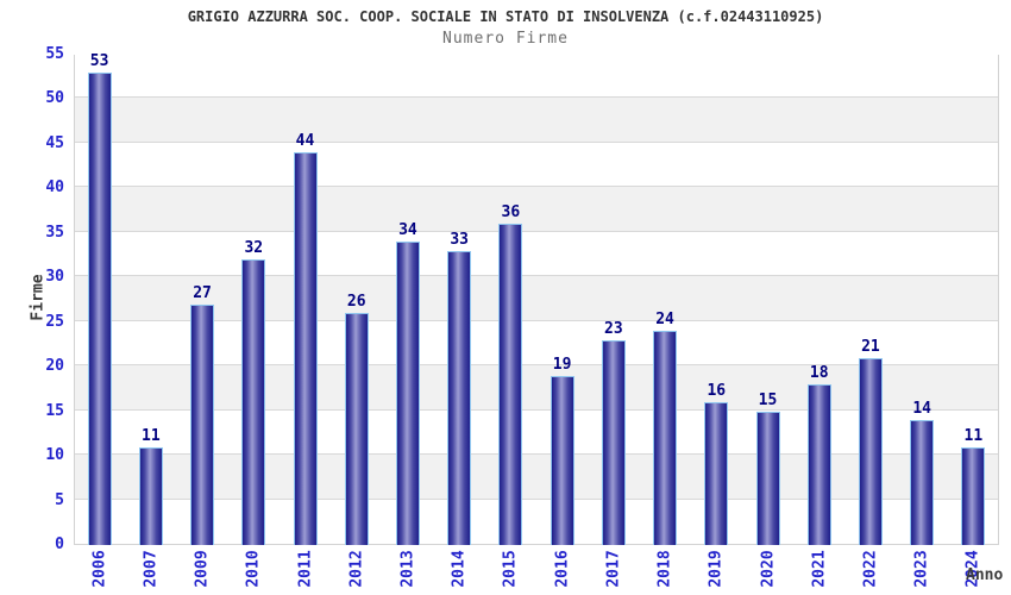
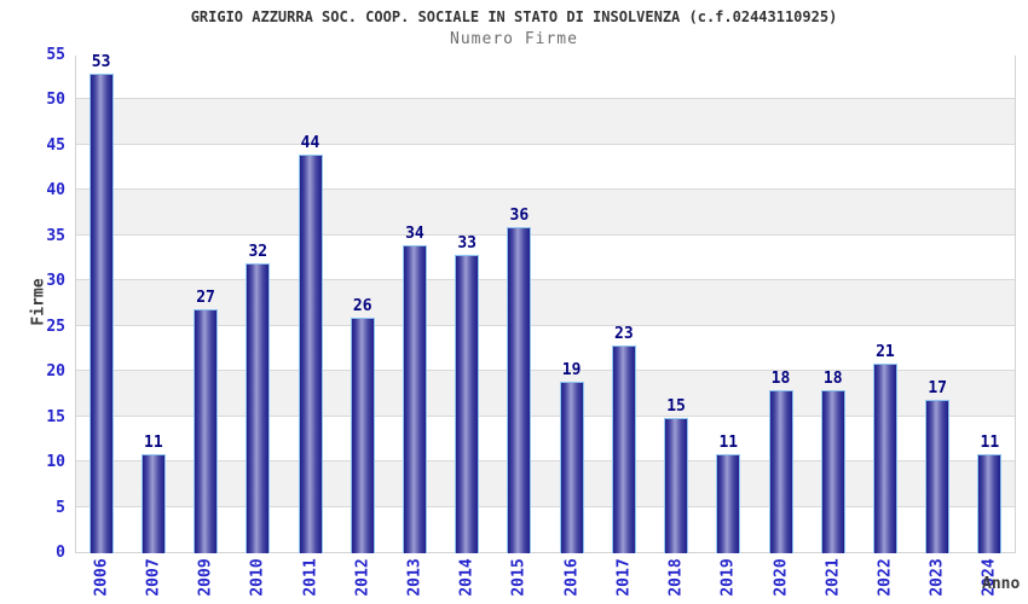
2018: 24 -> 15
2019: 16 -> 11
2020: 15 -> 18
2023: 14 -> 17
